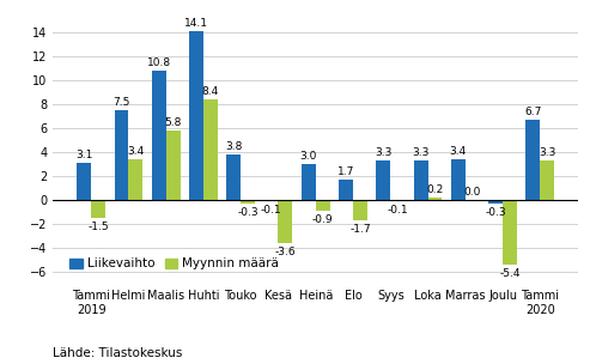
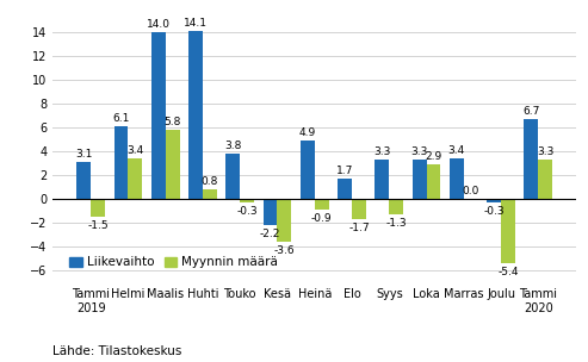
Liikevaihto/Helmi: 7.5 -> 6.1
Liikevaihto/Maalis: 10.8 -> 14.0
Myynnin määrä/Huhti: 8.4 -> 0.8
Liikevaihto/Kesä: -0.1 -> -2.2
Liikevaihto/Heinä: 3.0 -> 4.9
Myynnin määrä/Syys: -0.1 -> -1.3
Myynnin määrä/Loka: 0.2 -> 2.9
